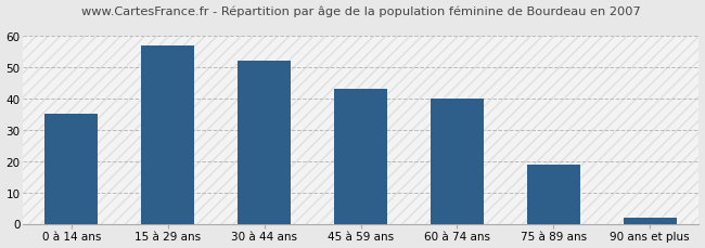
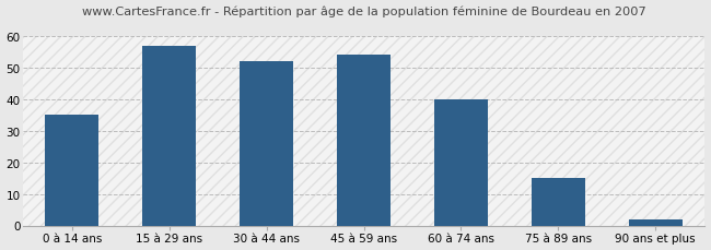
45 à 59 ans: 43 -> 54
75 à 89 ans: 19 -> 15
